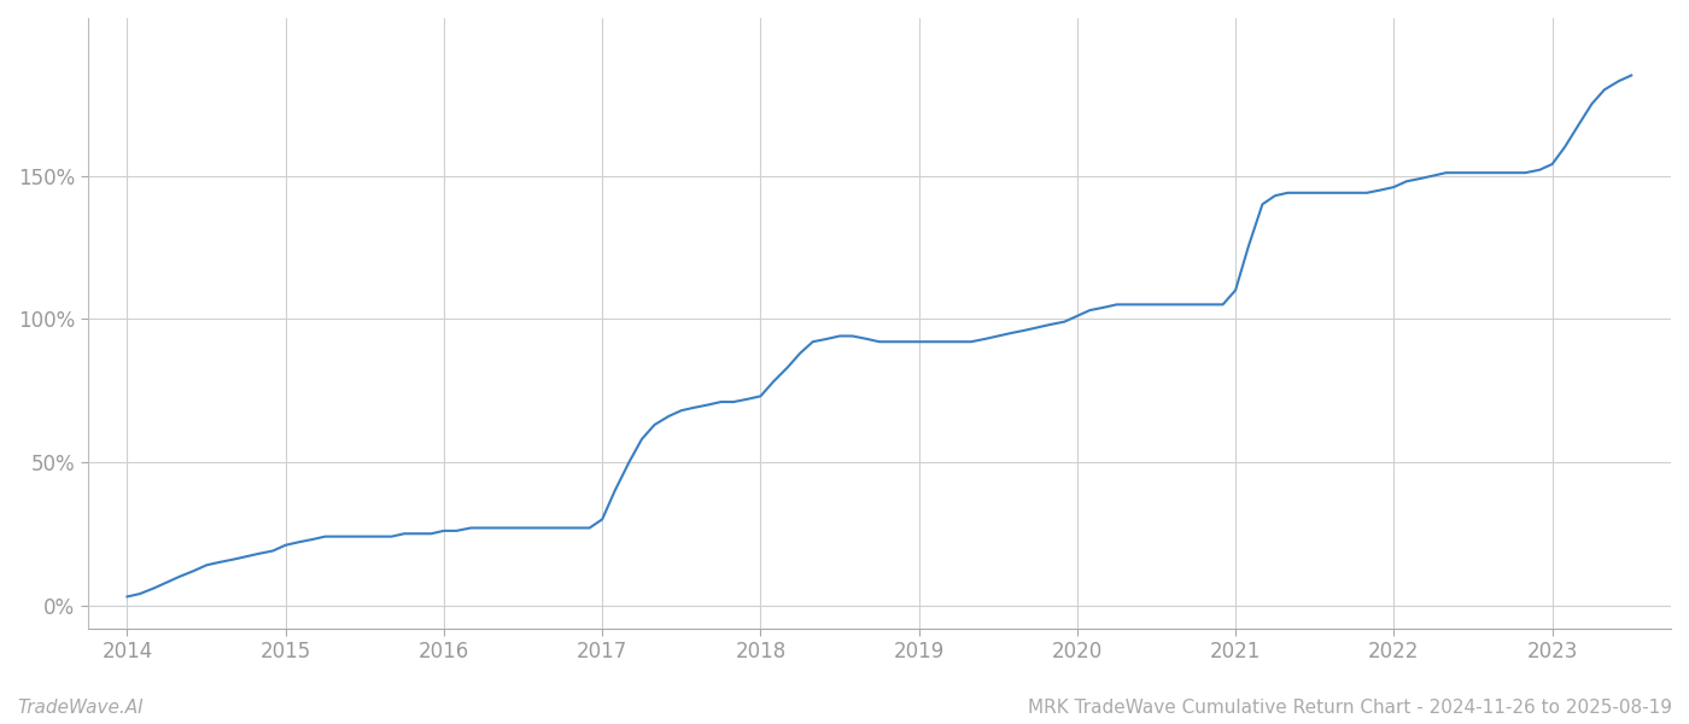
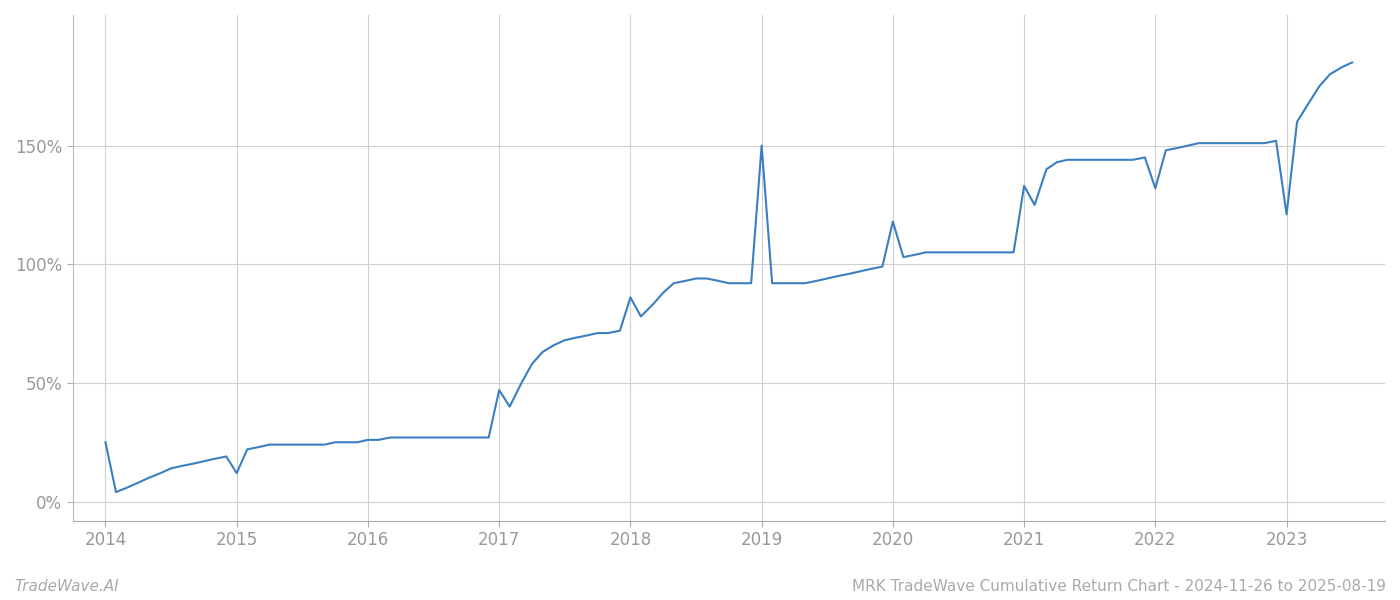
2014: 3% -> 25%
2015: 21% -> 12%
2017: 30% -> 47%
2018: 73% -> 86%
2019: 92% -> 150%
2020: 101% -> 118%
2021: 110% -> 133%
2022: 146% -> 132%
2023: 154% -> 121%
